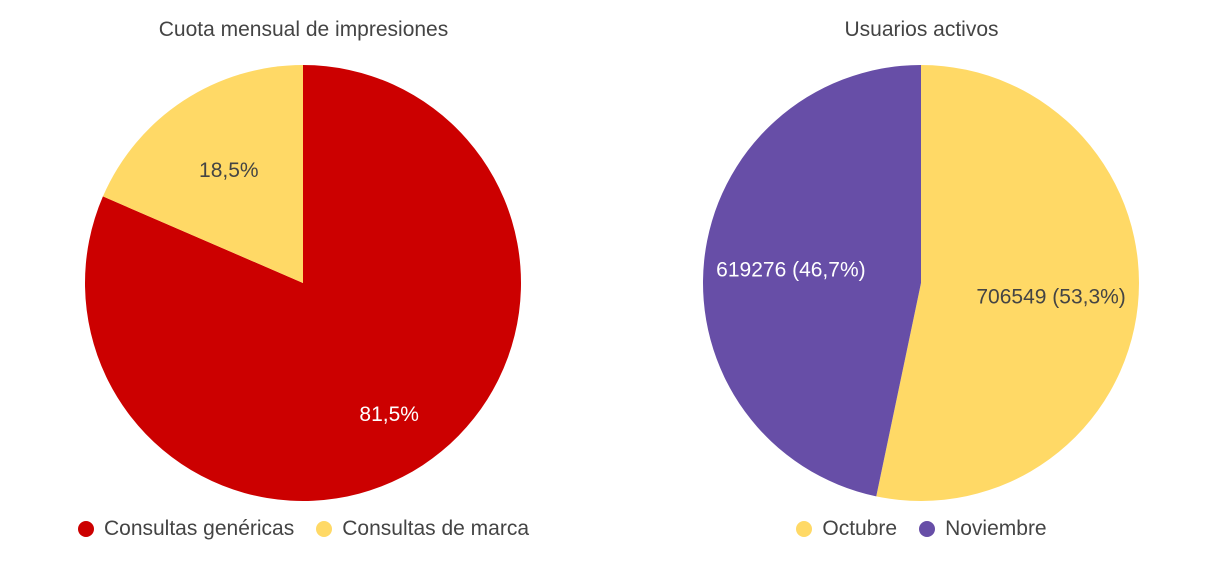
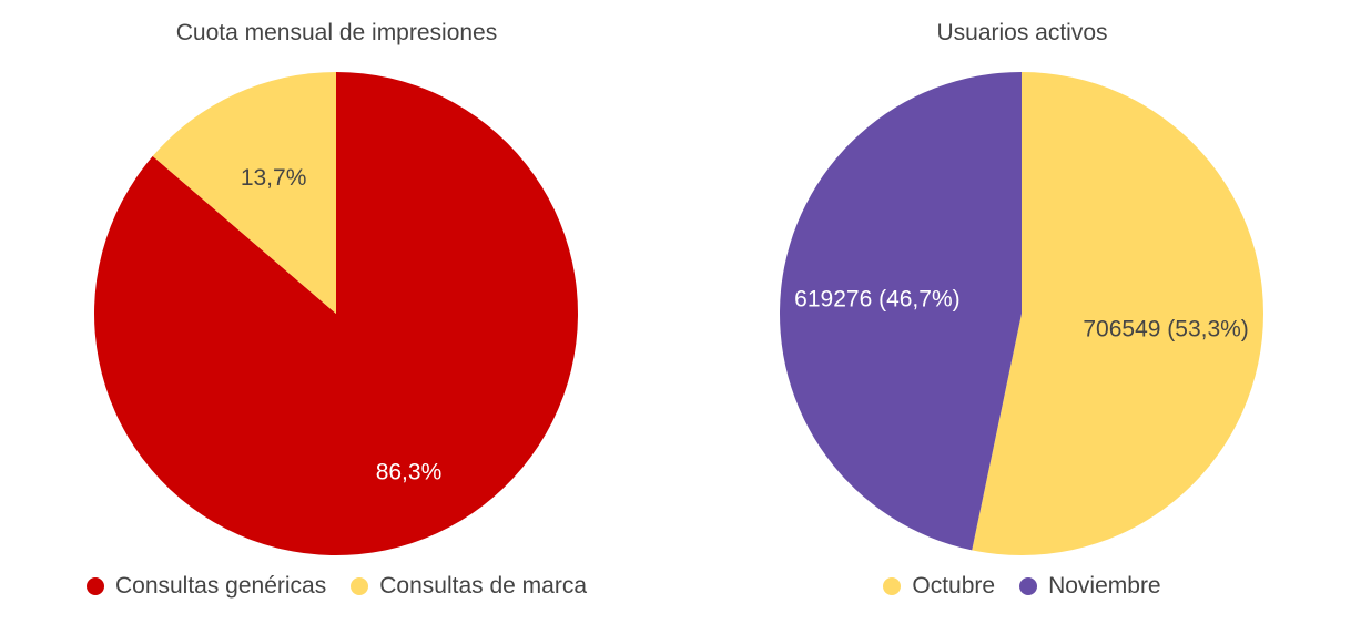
Cuota mensual de impresiones/Consultas genéricas: 81,5% -> 86,3%
Cuota mensual de impresiones/Consultas de marca: 18,5% -> 13,7%
